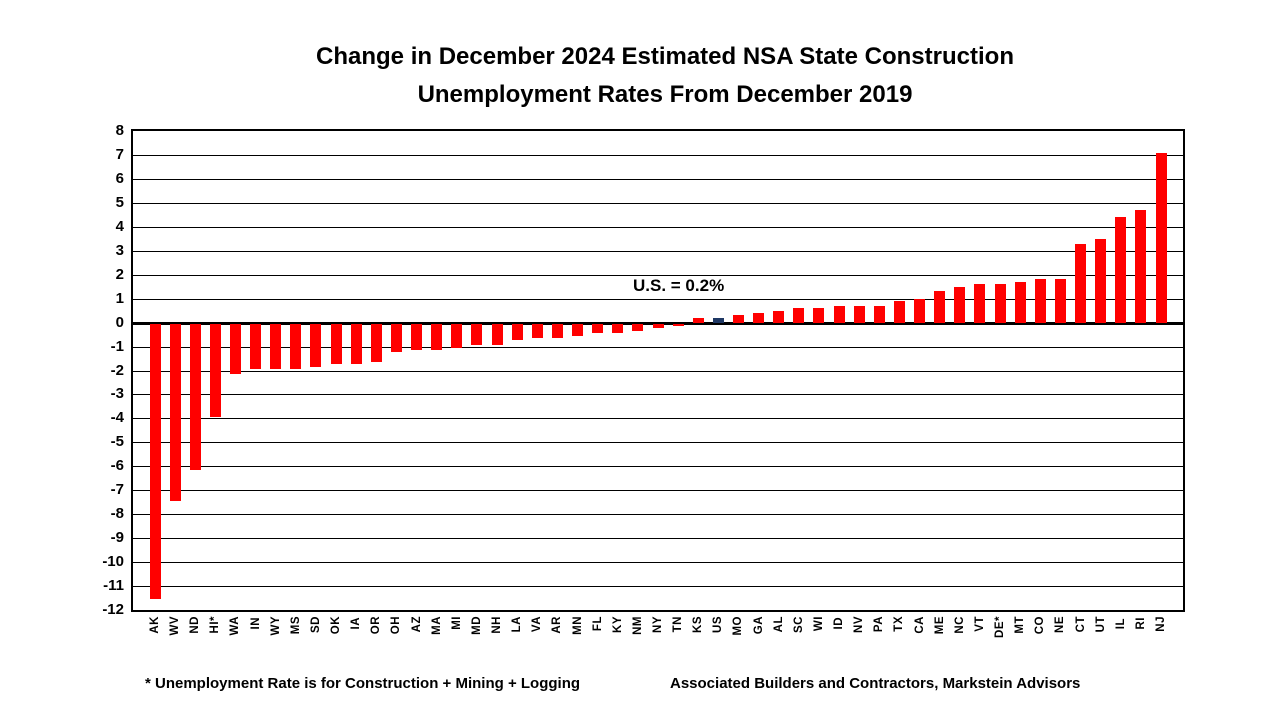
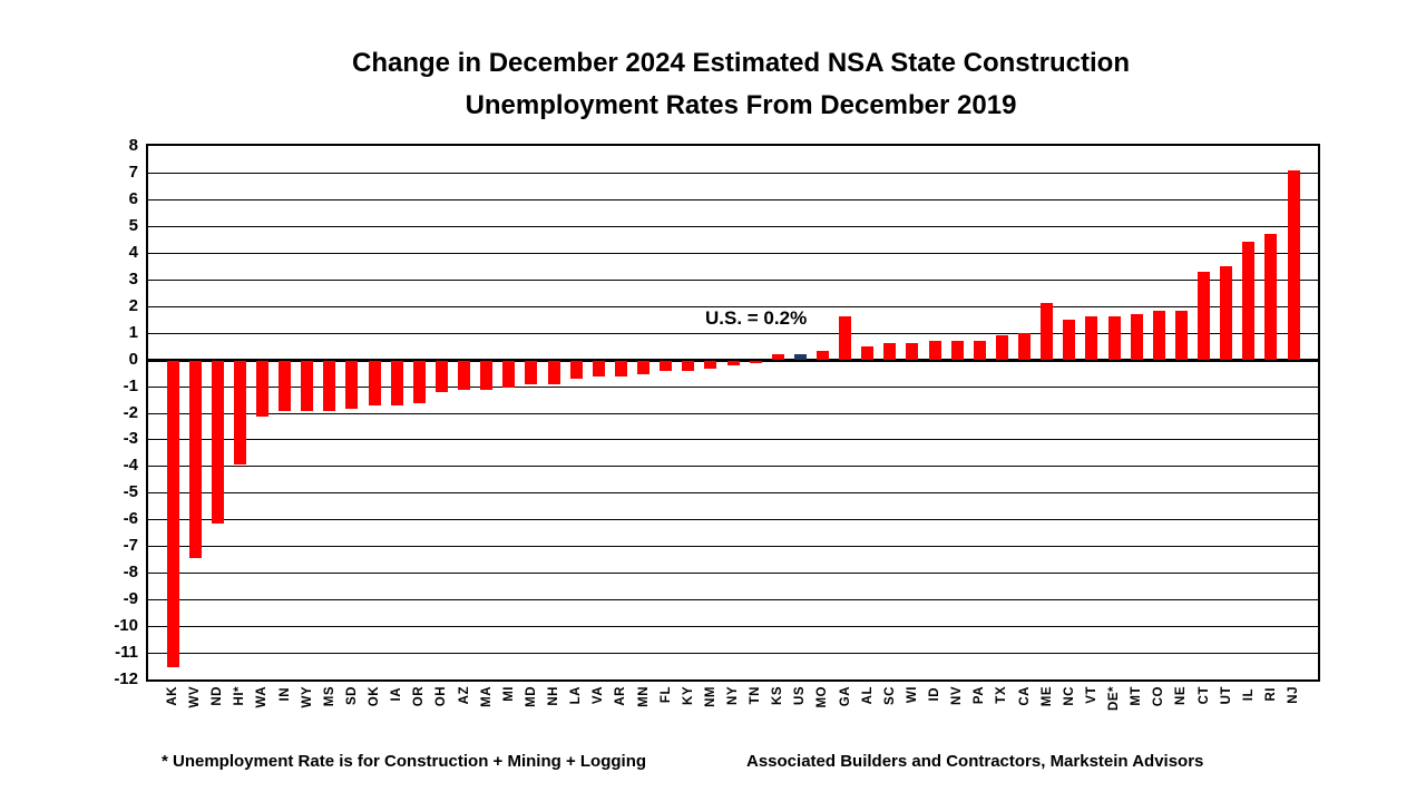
GA: 0.4 -> 1.6
ME: 1.3 -> 2.1
